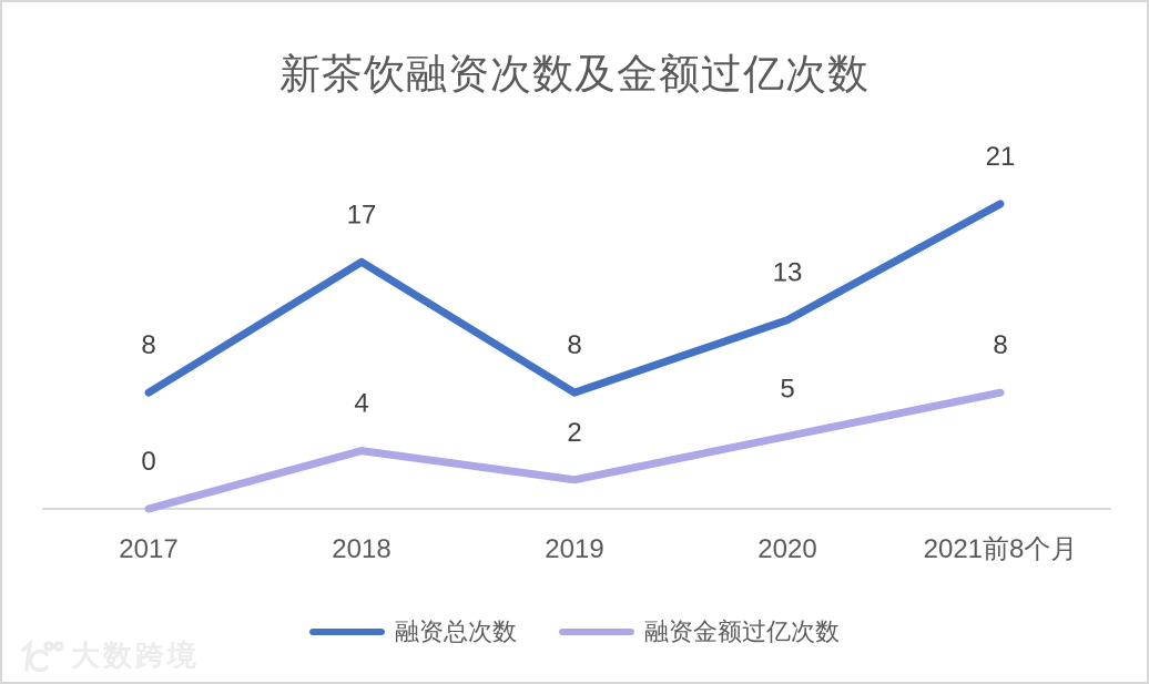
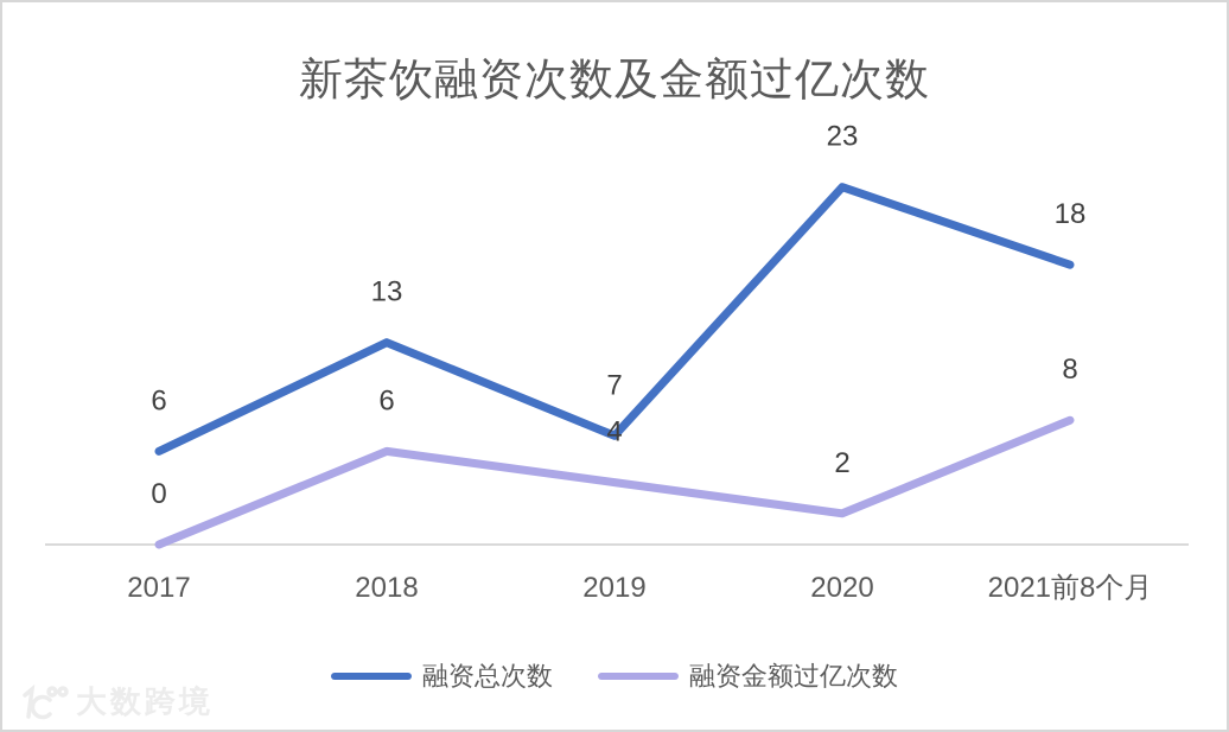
融资总次数/2017: 8 -> 6
融资总次数/2018: 17 -> 13
融资金额过亿次数/2018: 4 -> 6
融资总次数/2019: 8 -> 7
融资金额过亿次数/2019: 2 -> 4
融资总次数/2020: 13 -> 23
融资金额过亿次数/2020: 5 -> 2
融资总次数/2021前8个月: 21 -> 18
